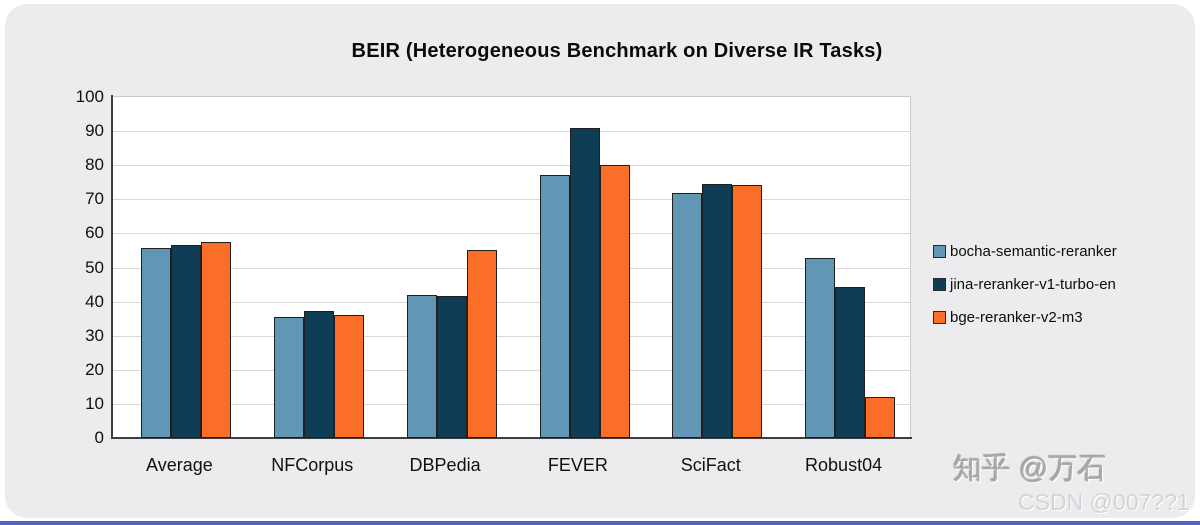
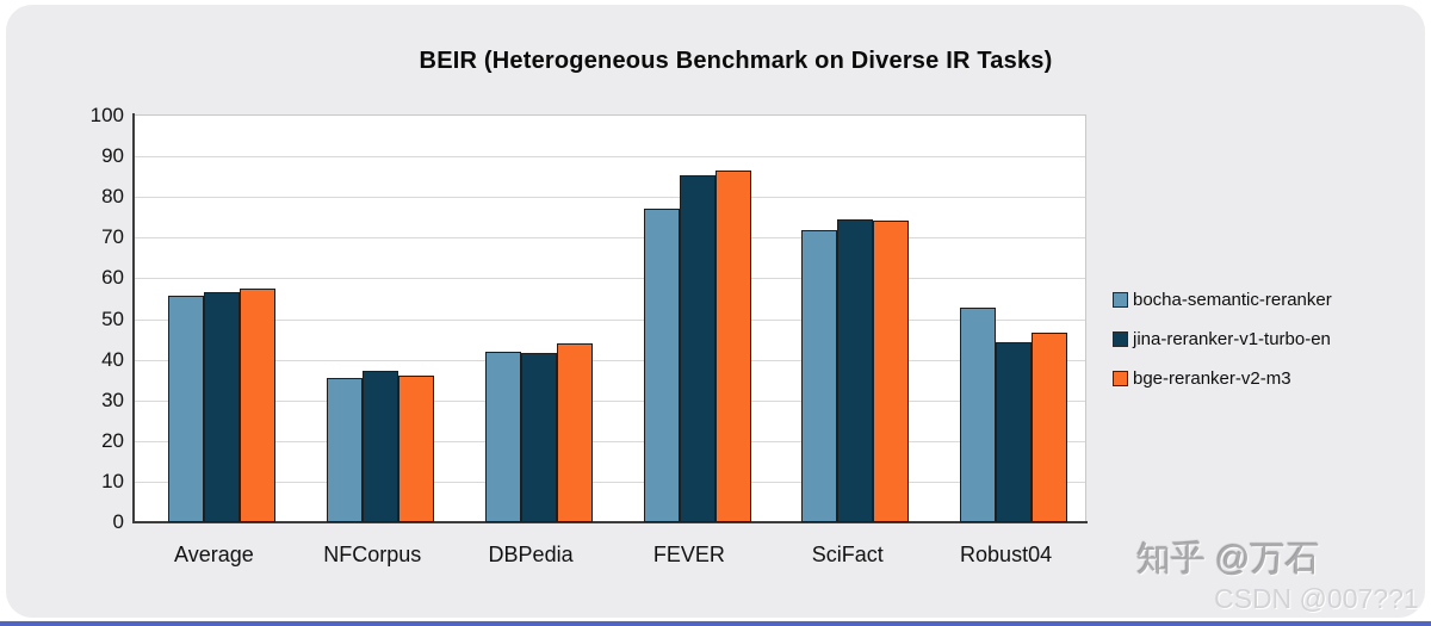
bge-reranker-v2-m3/DBPedia: 55 -> 44
jina-reranker-v1-turbo-en/FEVER: 91 -> 85
bge-reranker-v2-m3/FEVER: 80 -> 86
bge-reranker-v2-m3/Robust04: 12 -> 46
